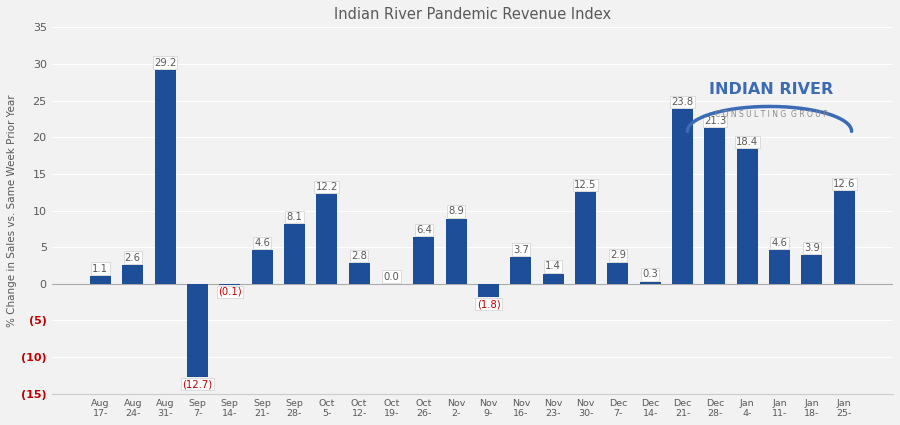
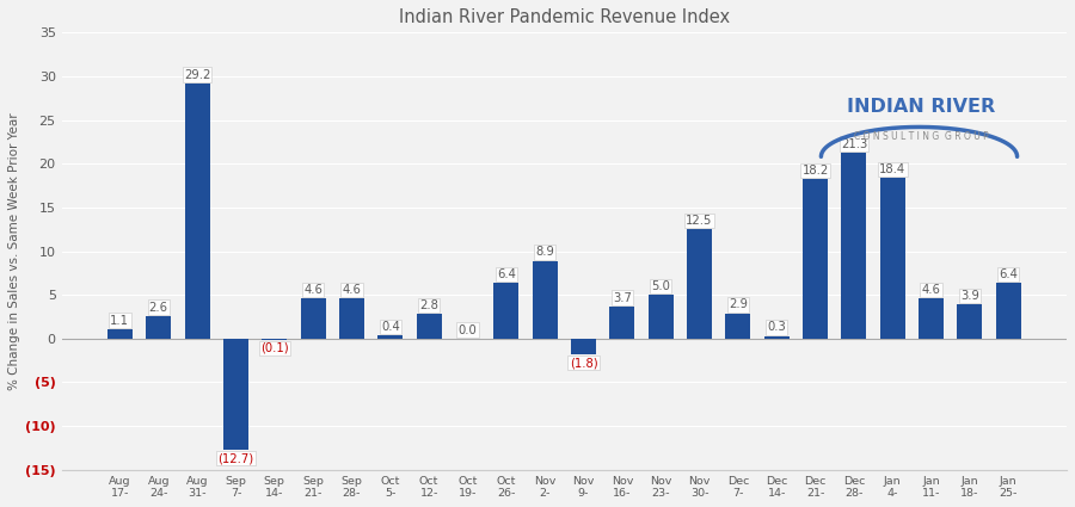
Indian River Pandemic Revenue Index/Sep 28-: 8.1 -> 4.6
Indian River Pandemic Revenue Index/Oct 5-: 12.2 -> 0.4
Indian River Pandemic Revenue Index/Nov 23-: 1.4 -> 5.0
Indian River Pandemic Revenue Index/Dec 21-: 23.8 -> 18.2
Indian River Pandemic Revenue Index/Jan 25-: 12.6 -> 6.4
